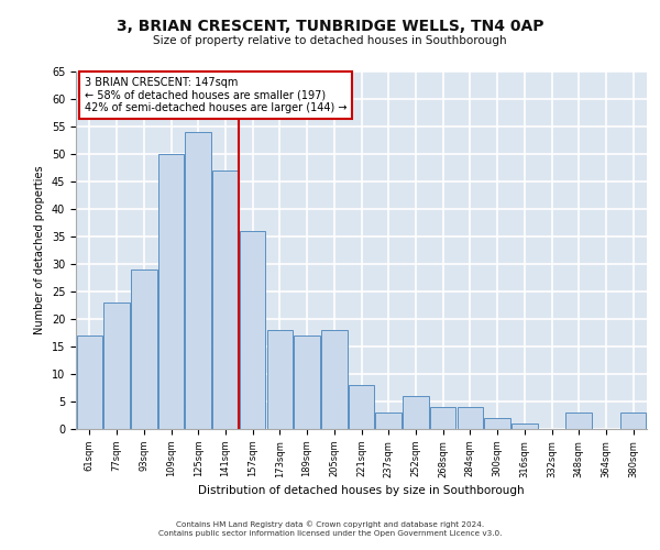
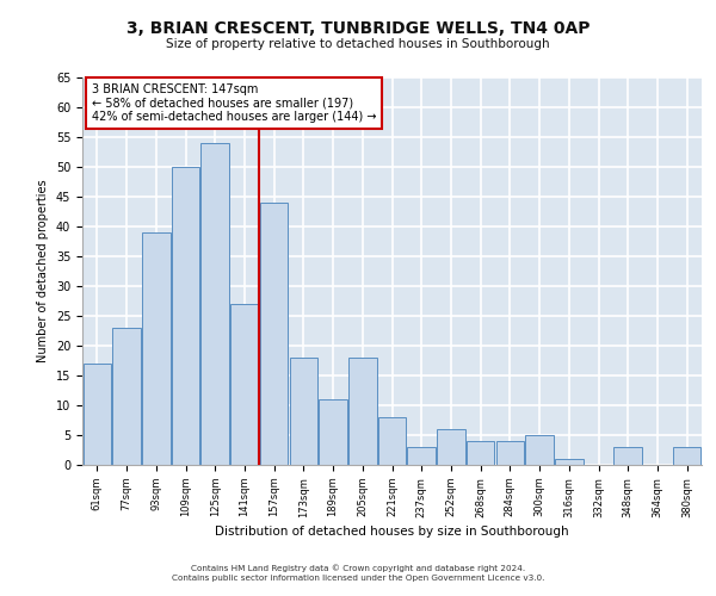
93sqm: 29 -> 39
141sqm: 47 -> 27
157sqm: 36 -> 44
189sqm: 17 -> 11
300sqm: 2 -> 5
